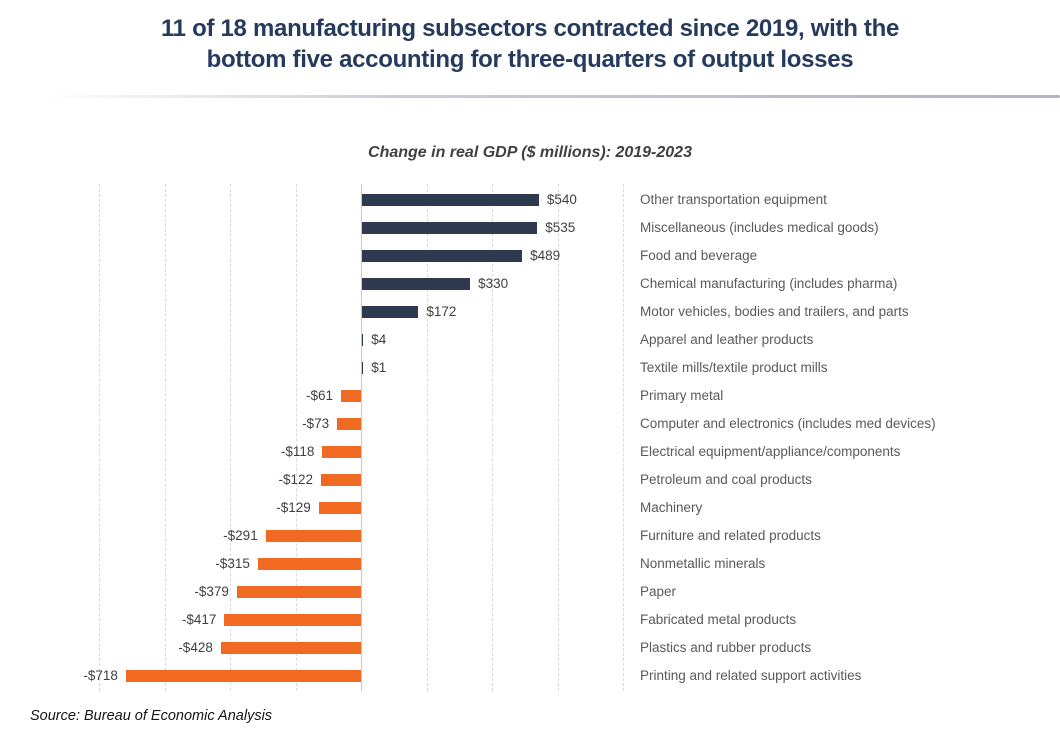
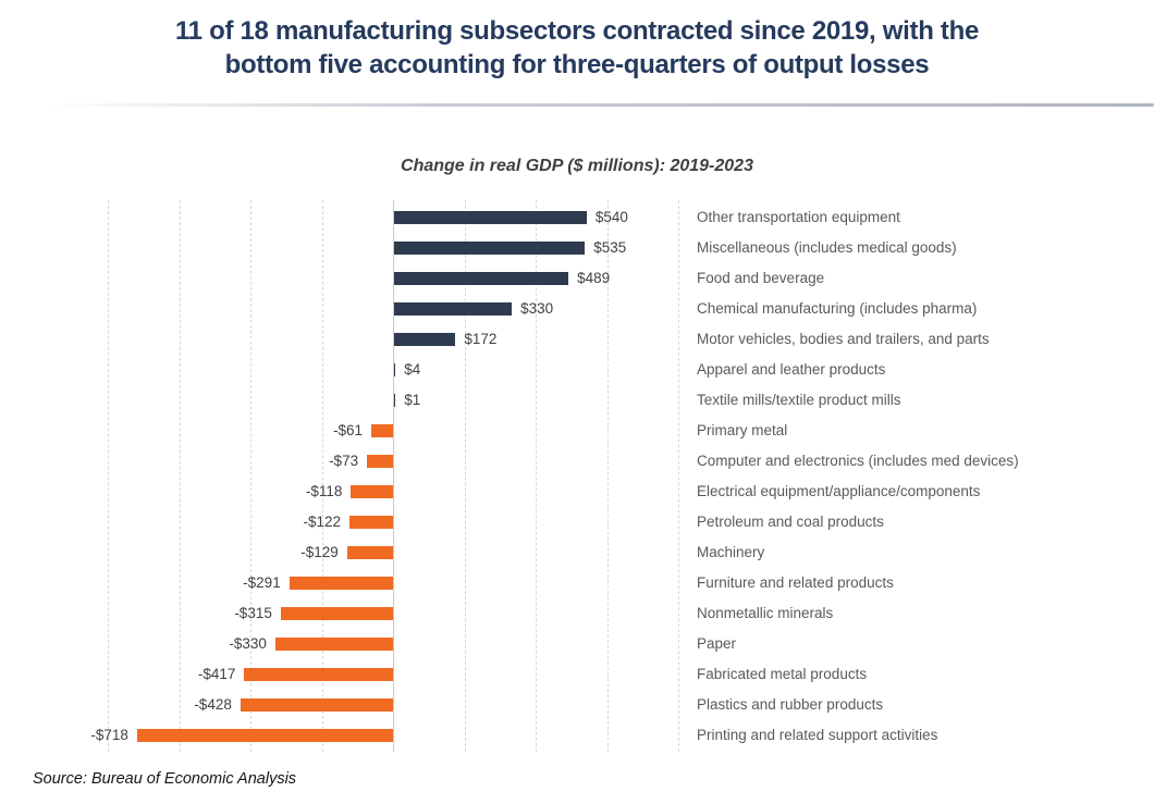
Paper: -$379 -> -$330
